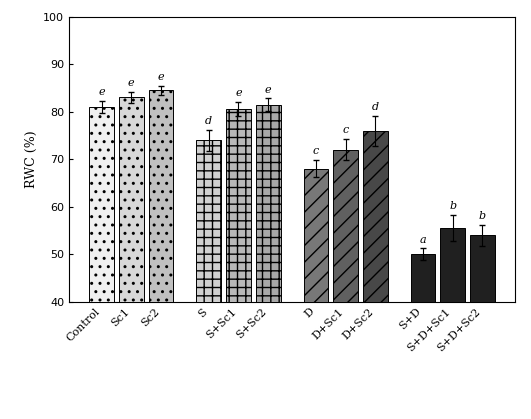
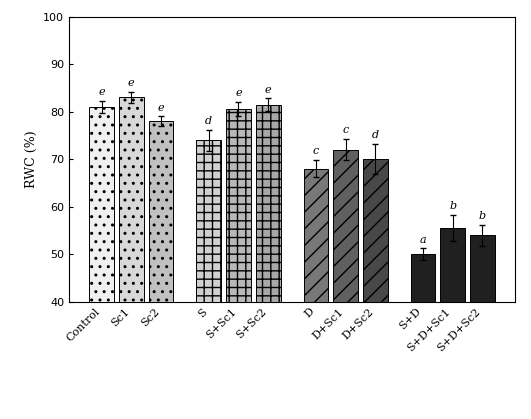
Sc2: 84.5 -> 78.0
D+Sc2: 76.0 -> 70.0
